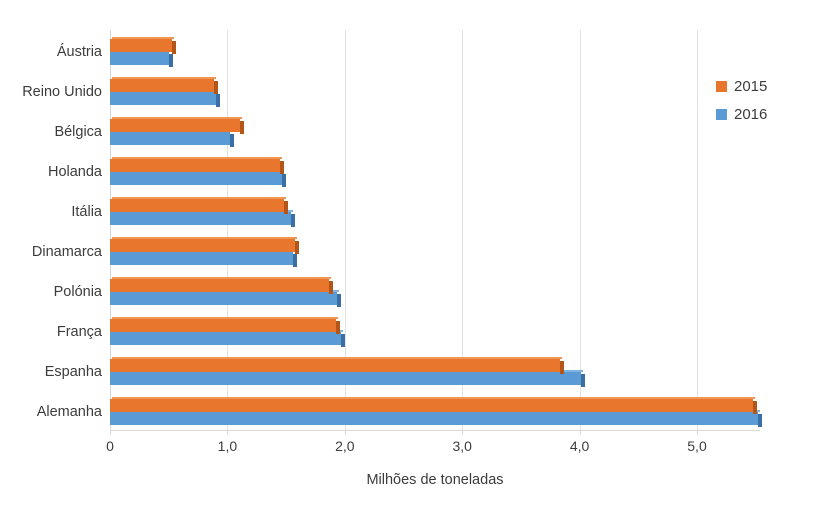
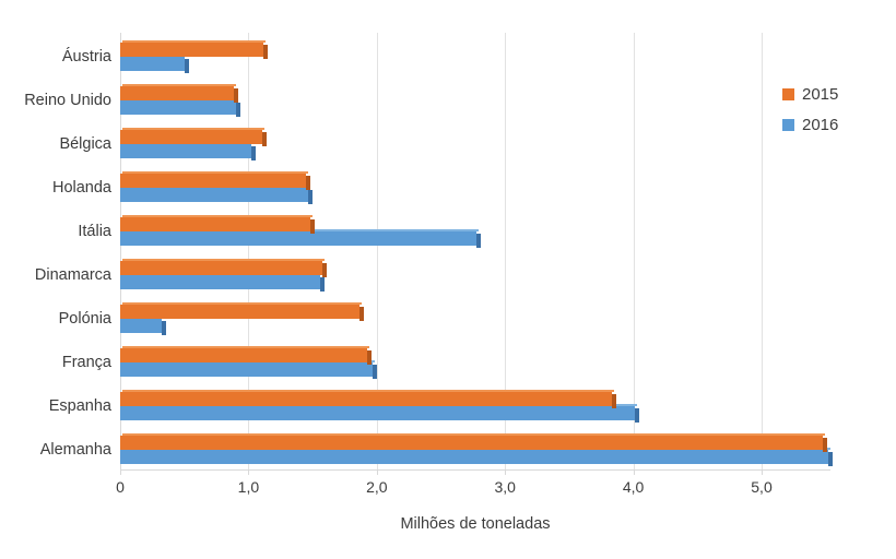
2015/Áustria: 0,56 -> 1,15
2016/Itália: 1,58 -> 2,81
2016/Polónia: 1,97 -> 0,36
